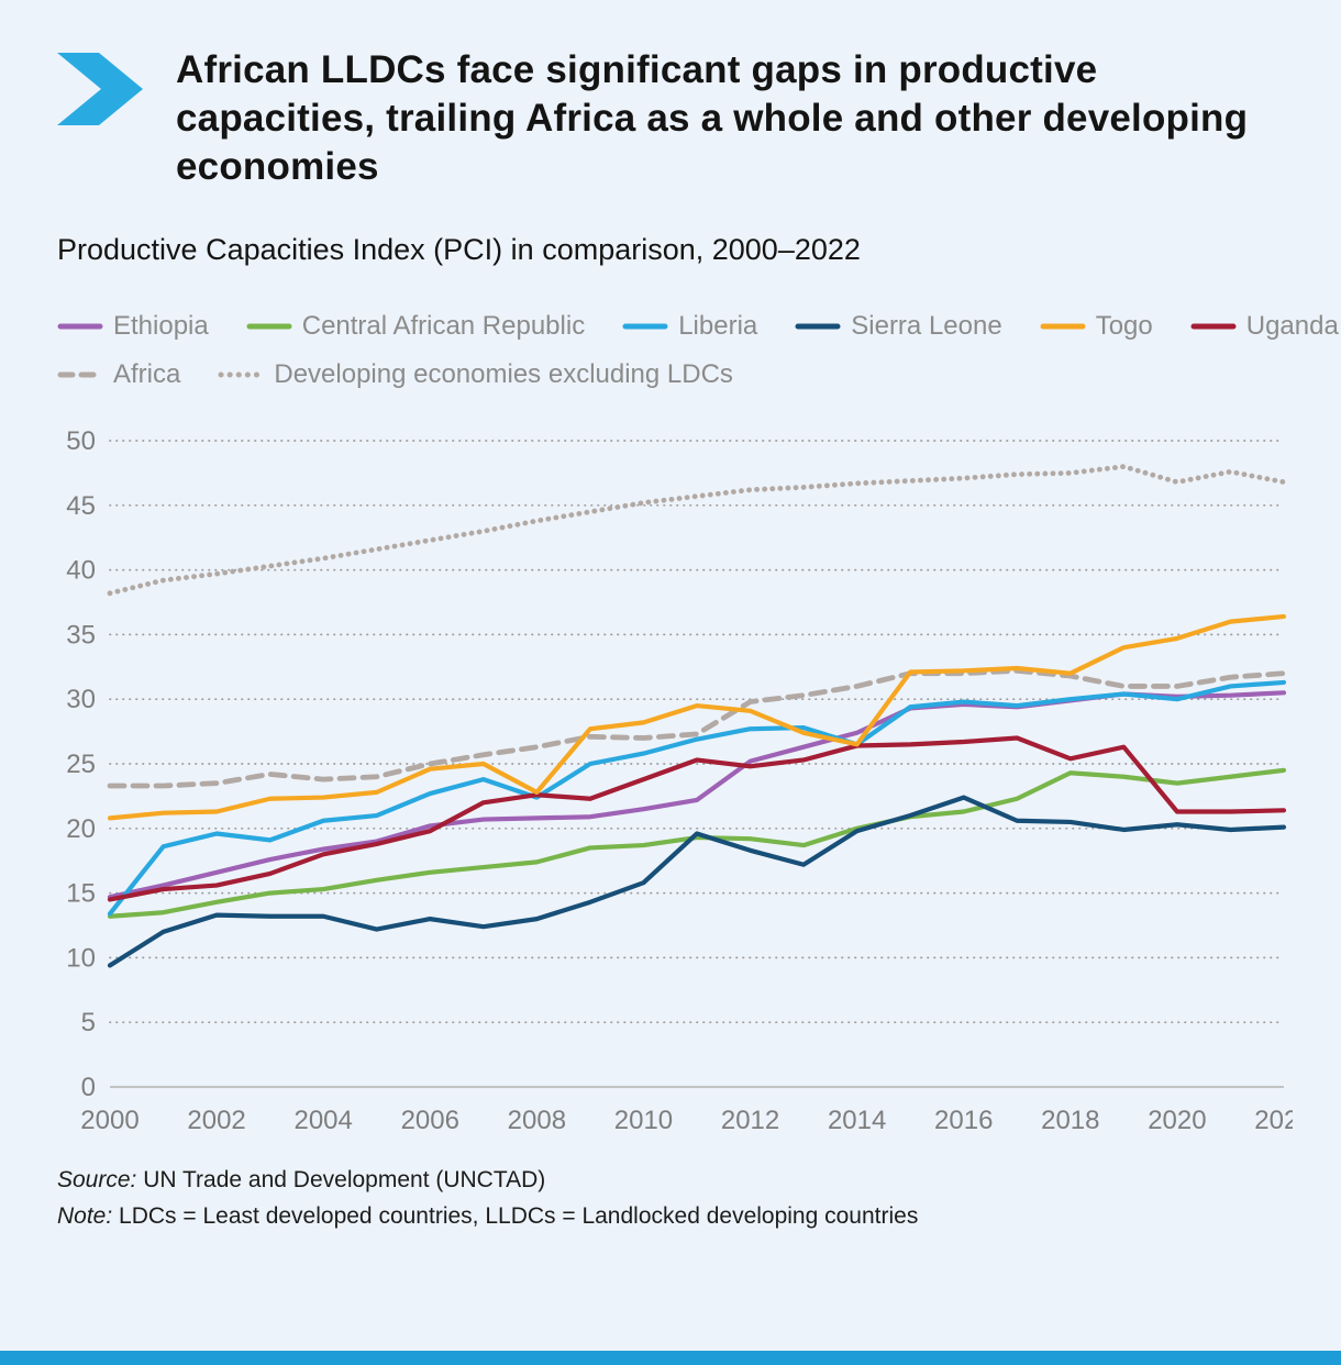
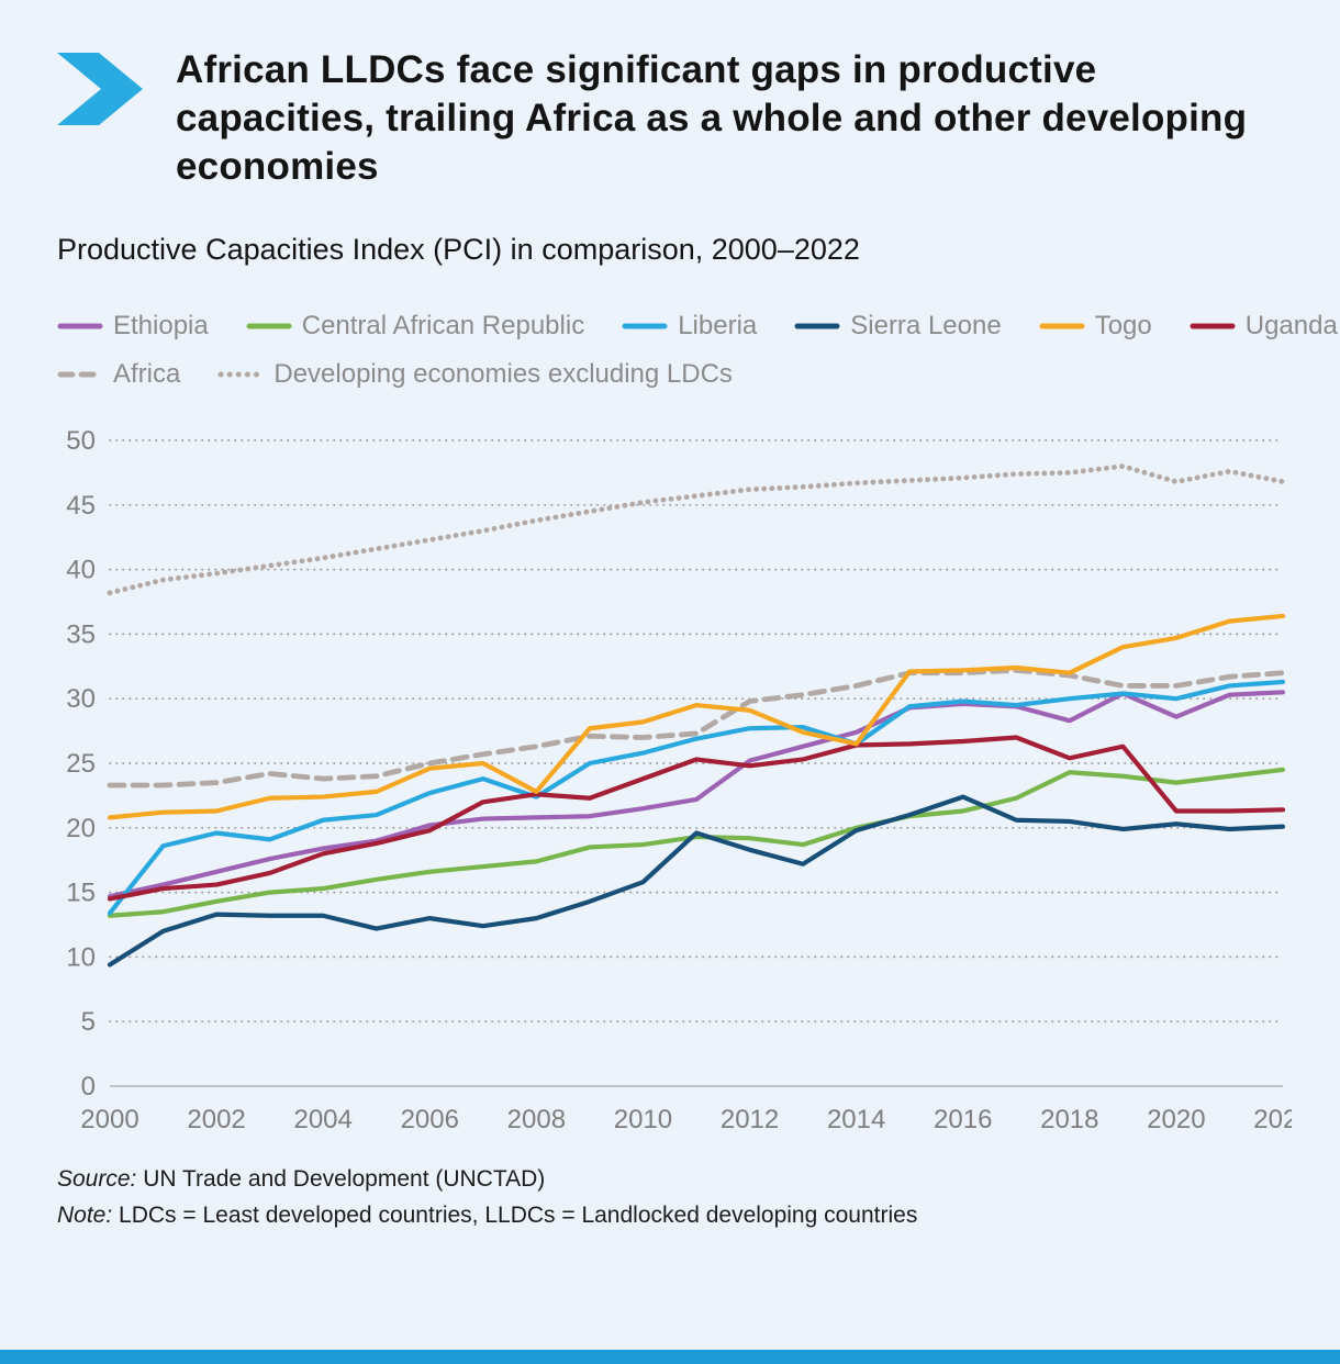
Ethiopia/2018: 29.9 -> 28.3
Ethiopia/2020: 30.2 -> 28.6
